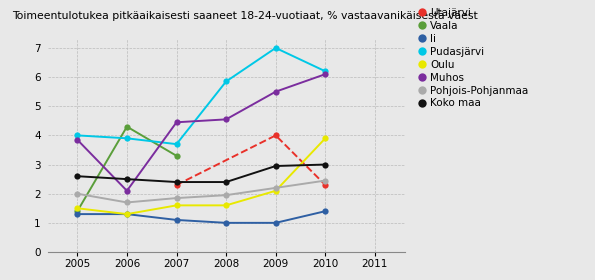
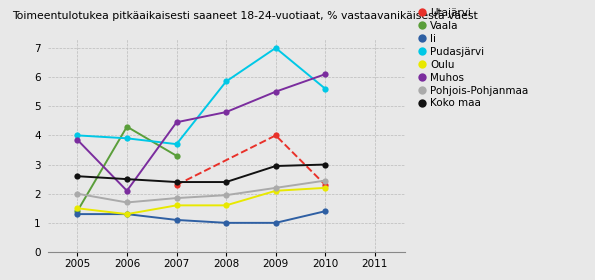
Muhos/2008: 4.55 -> 4.80
Pudasjärvi/2010: 6.20 -> 5.60
Oulu/2010: 3.9 -> 2.2
